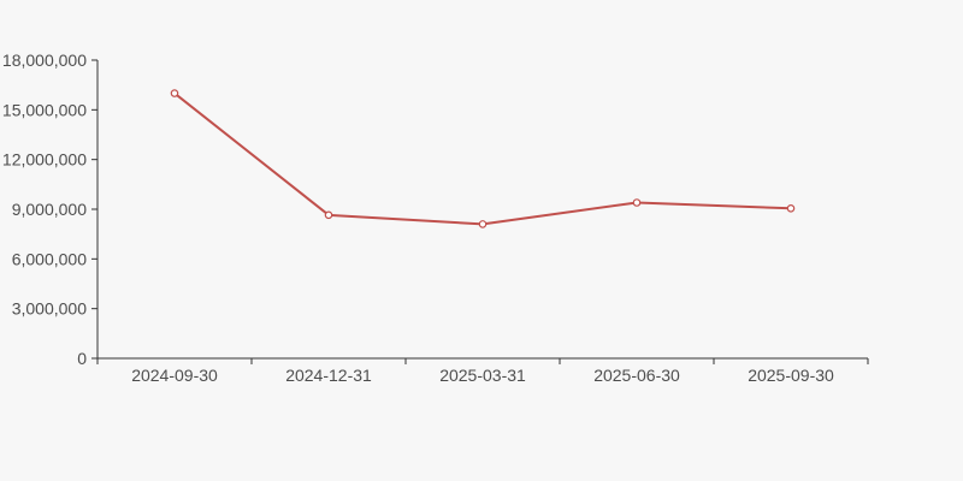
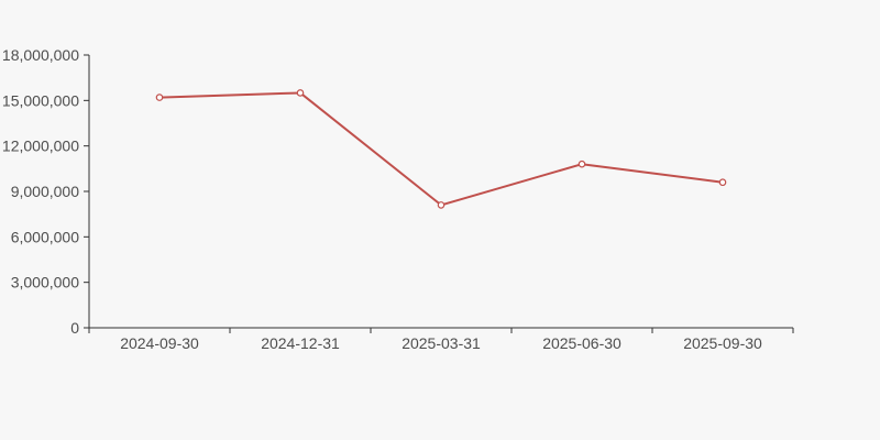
2024-09-30: 16000000 -> 15200000
2024-12-31: 8600000 -> 15500000
2025-06-30: 9400000 -> 10800000
2025-09-30: 9000000 -> 9600000
